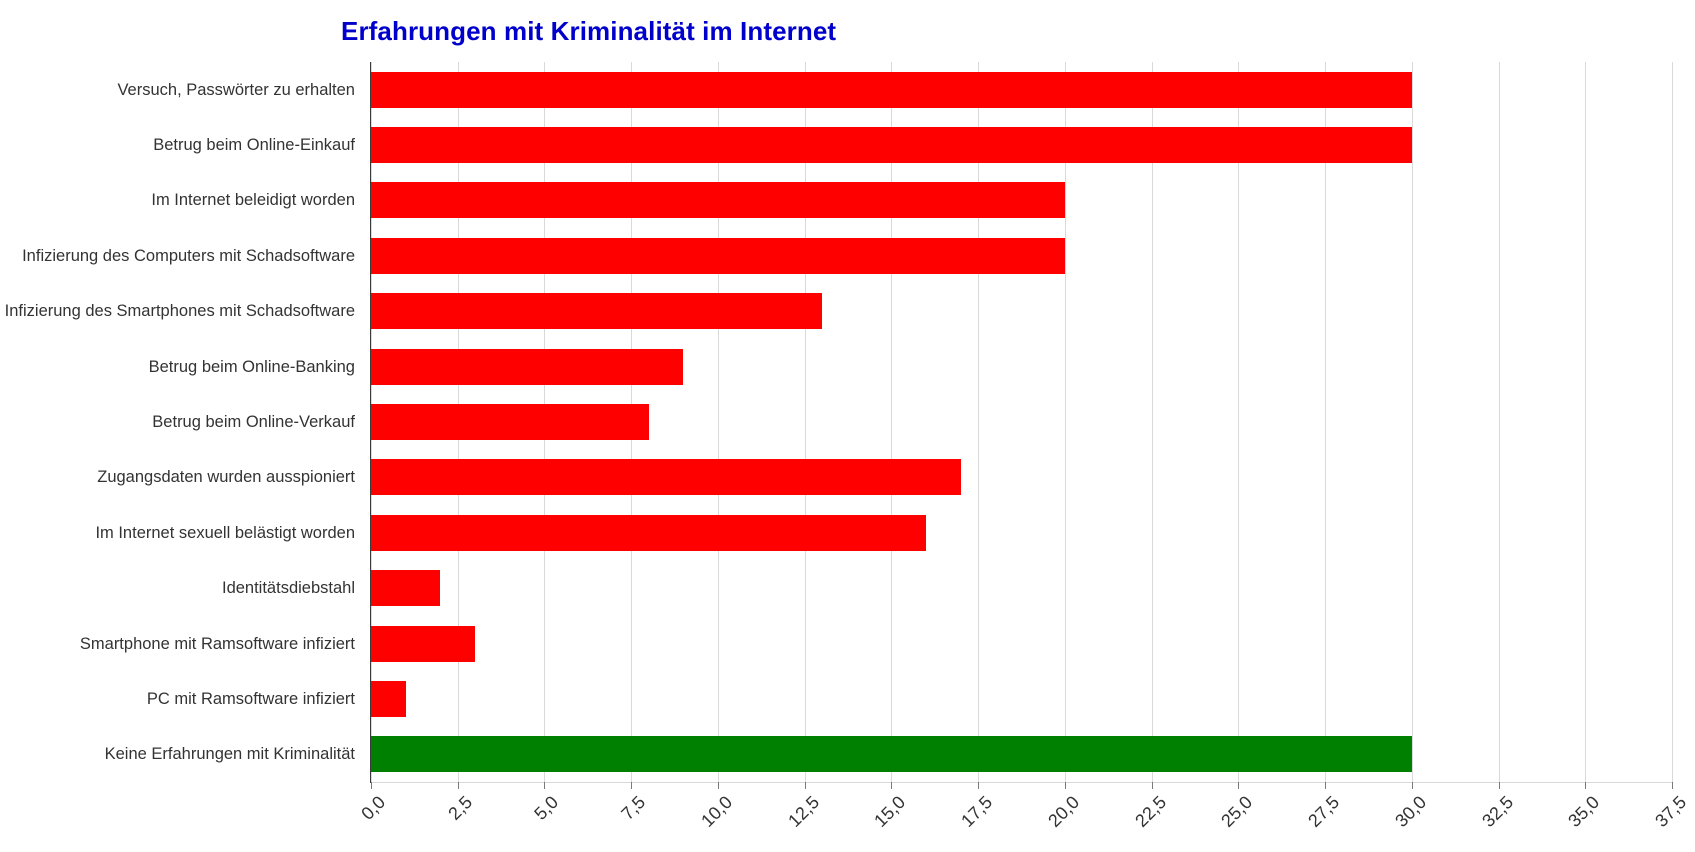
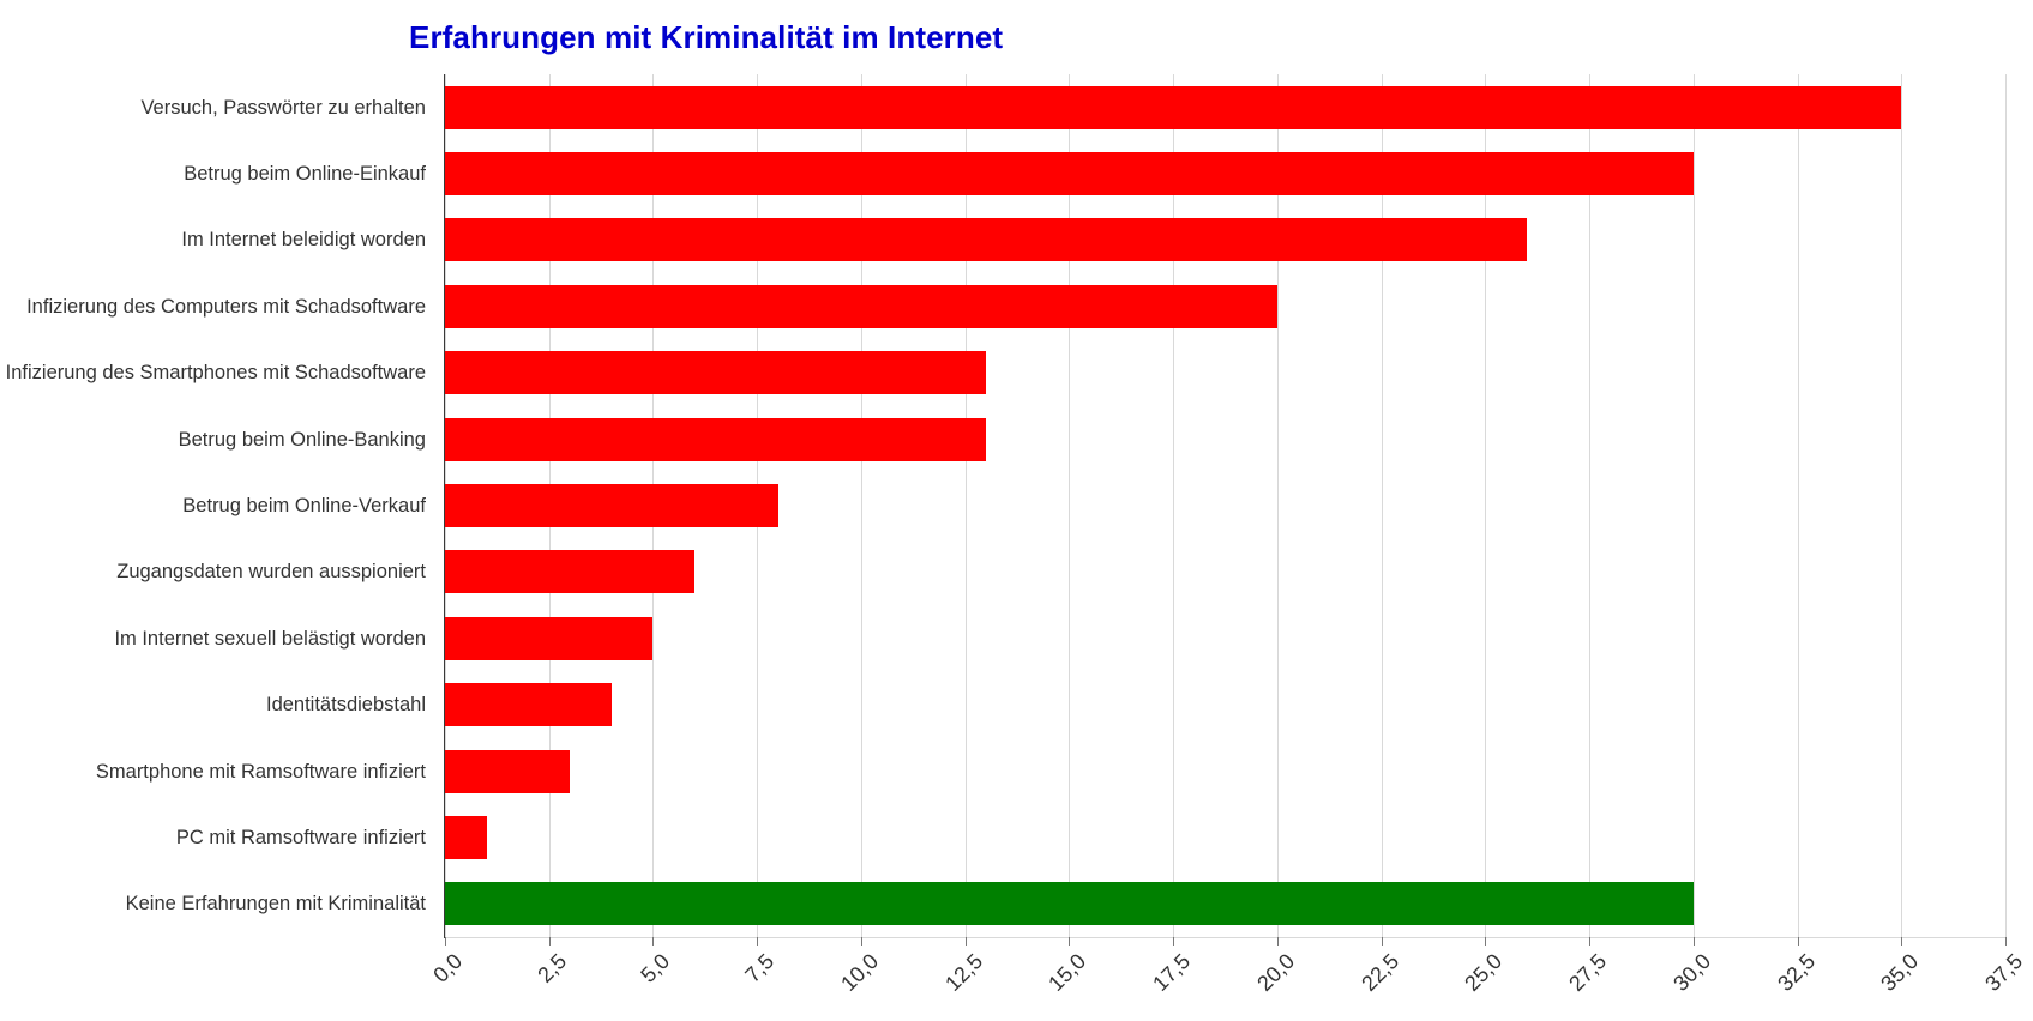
Versuch, Passwörter zu erhalten: 30 -> 35
Im Internet beleidigt worden: 20 -> 26
Betrug beim Online-Banking: 9 -> 13
Zugangsdaten wurden ausspioniert: 17 -> 6
Im Internet sexuell belästigt worden: 16 -> 5
Identitätsdiebstahl: 2 -> 4
